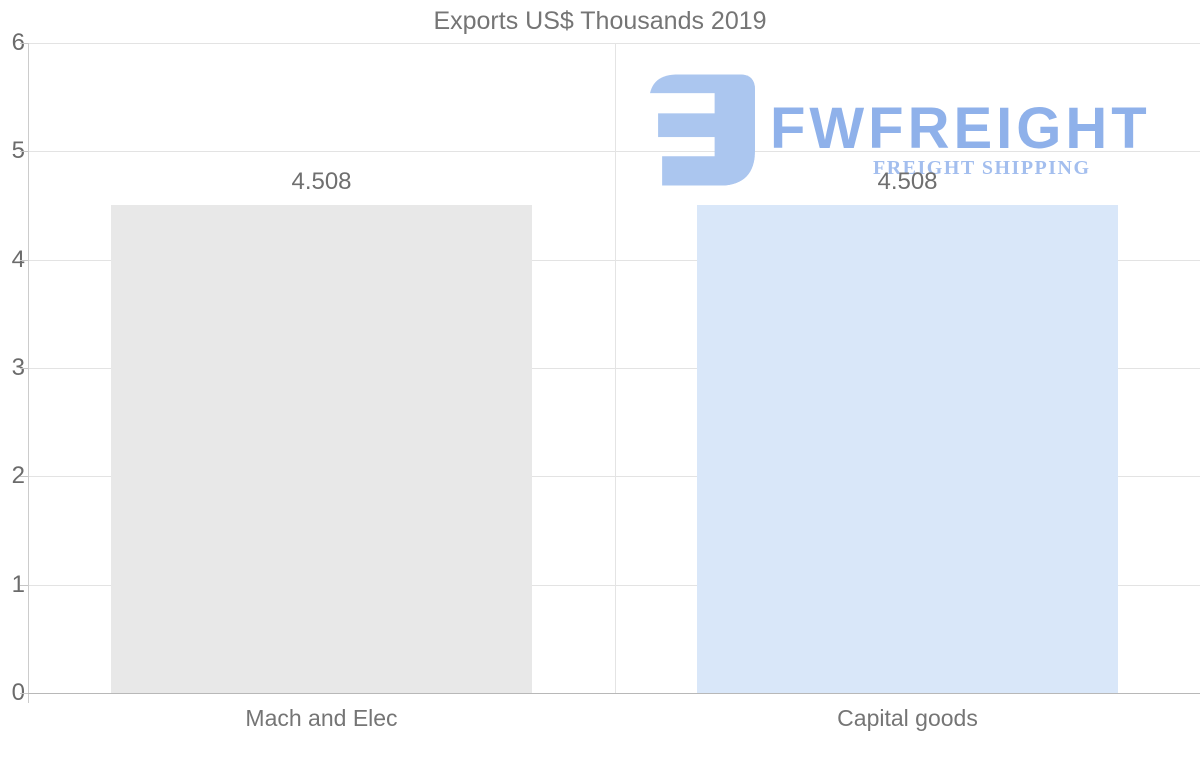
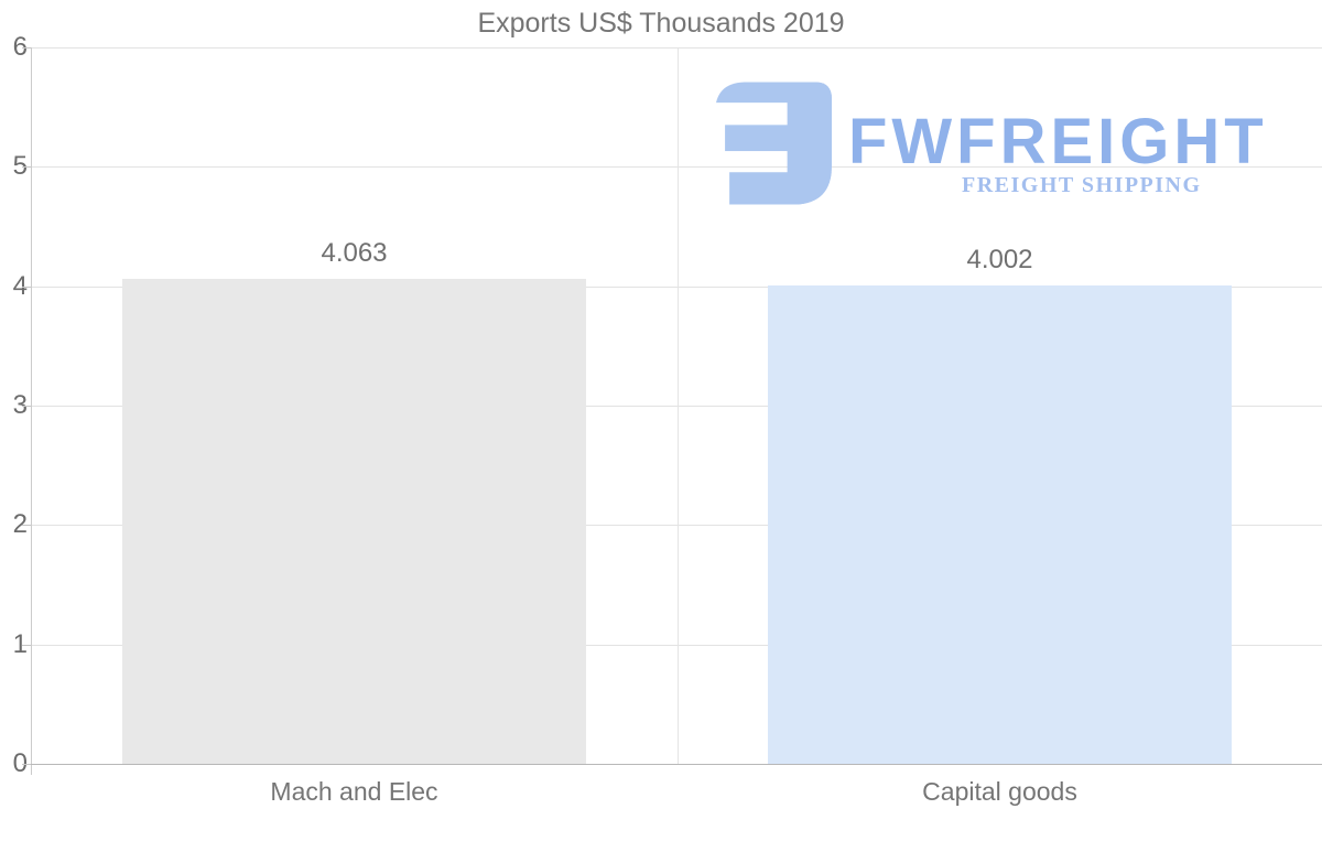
Mach and Elec: 4.508 -> 4.063
Capital goods: 4.508 -> 4.002
